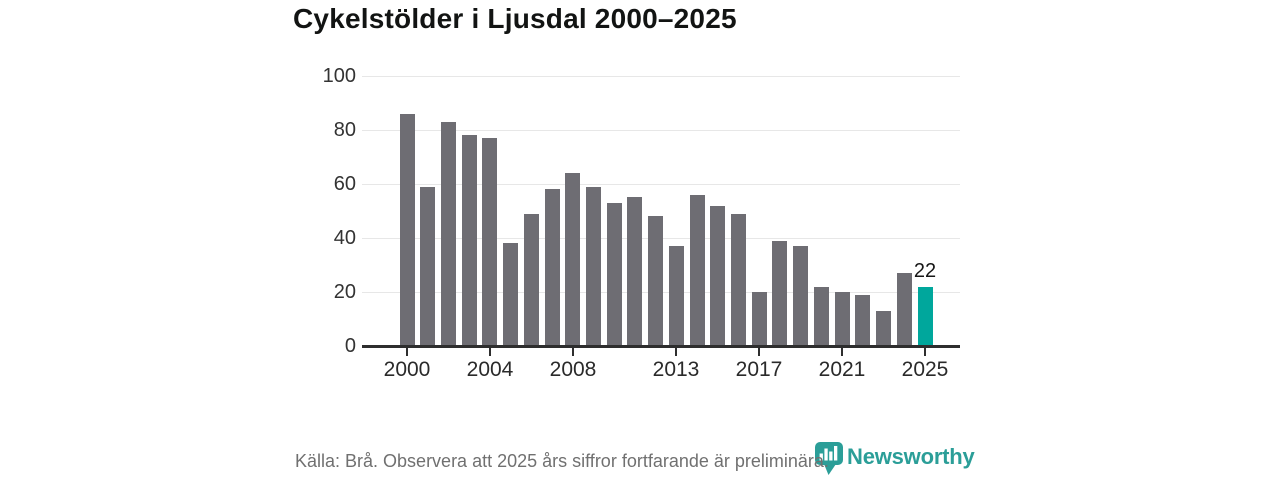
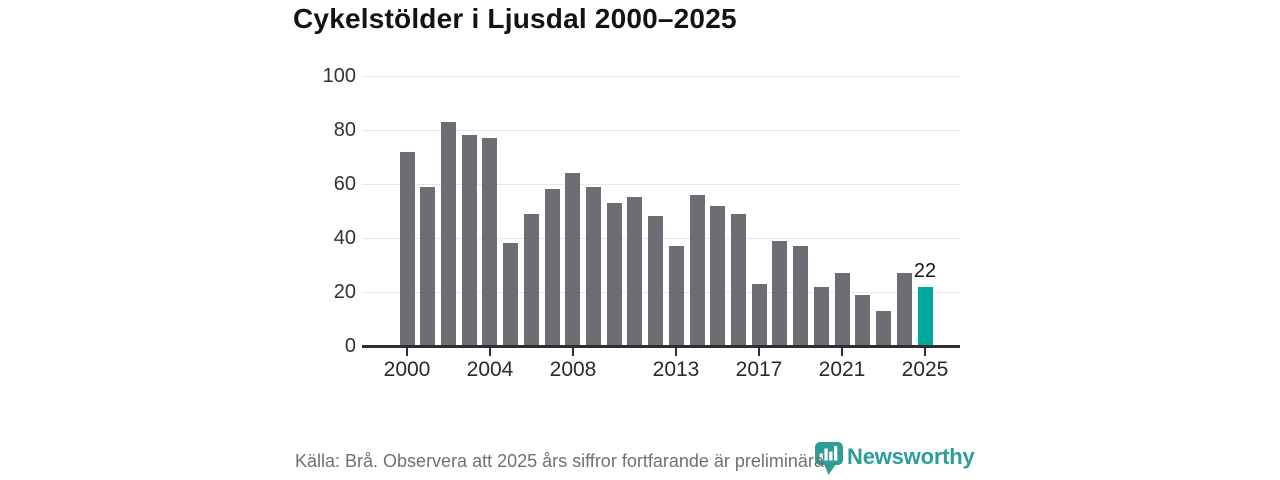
2000: 86 -> 72
2017: 20 -> 23
2021: 20 -> 27
